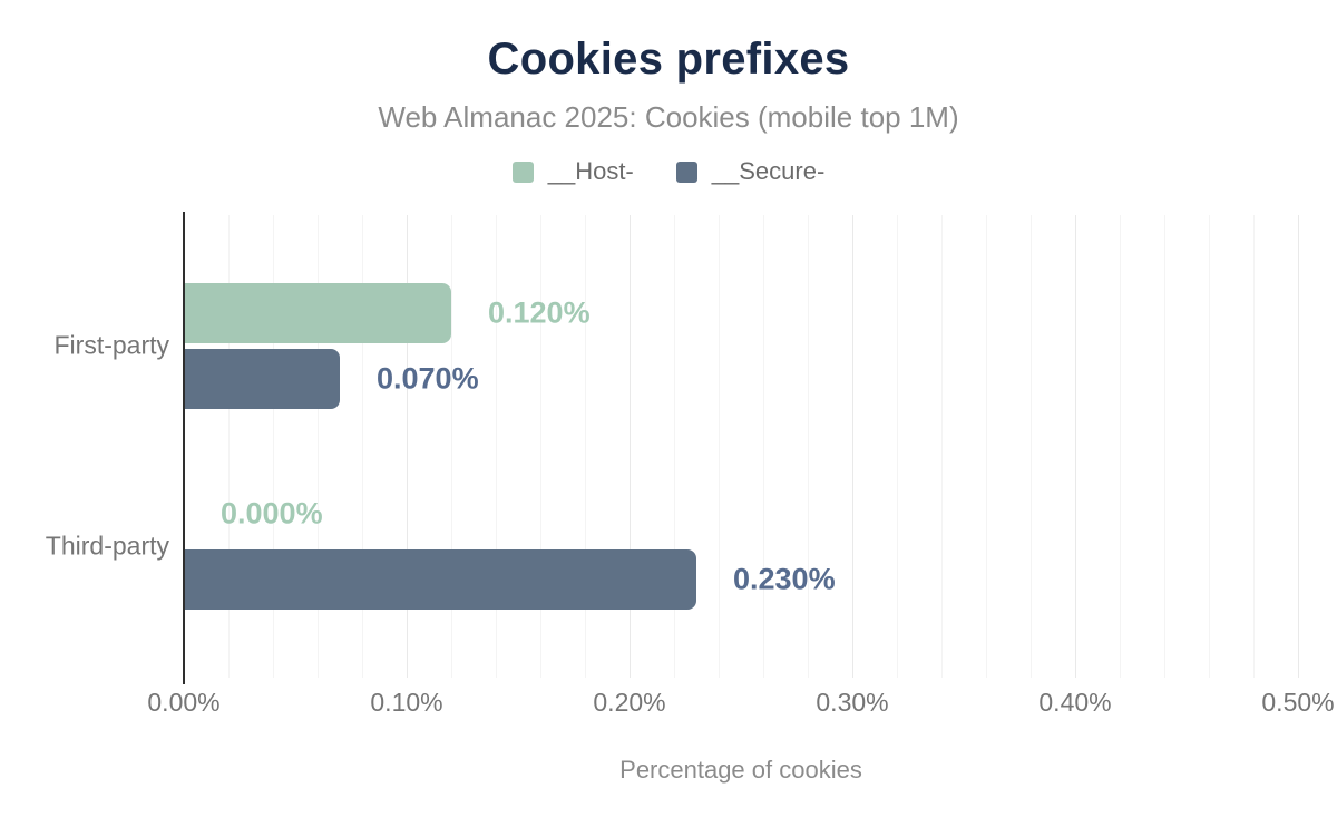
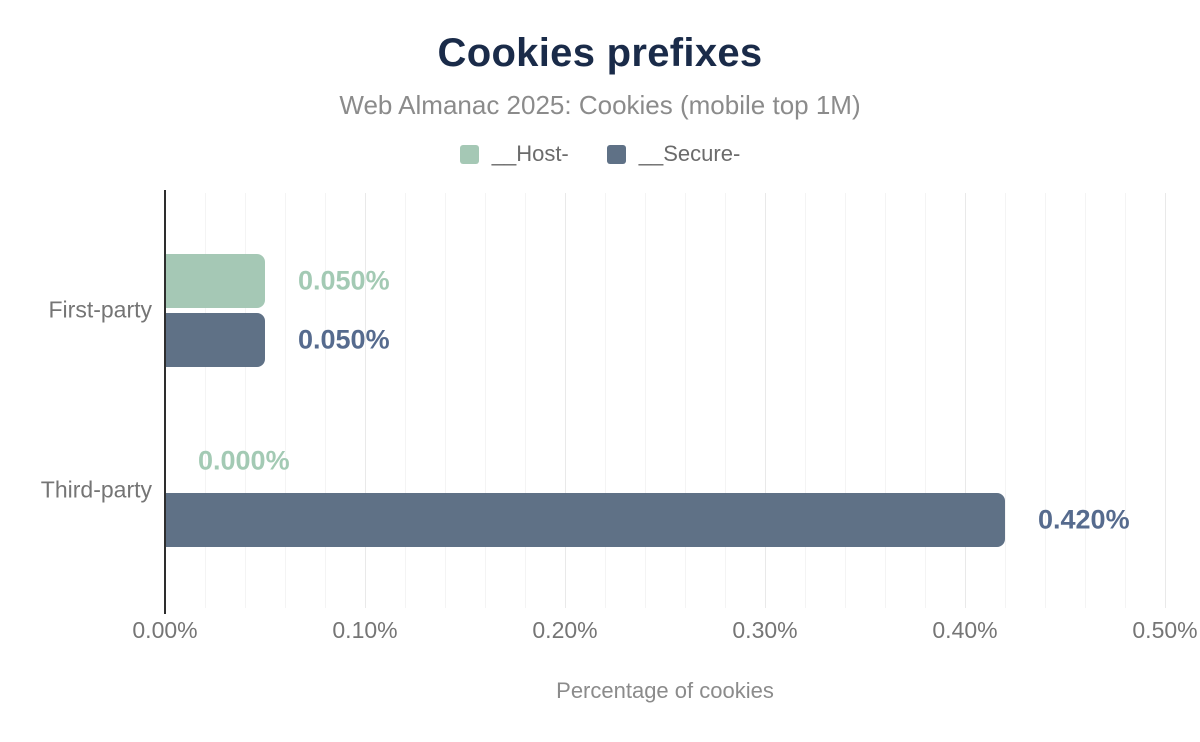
__Host-/First-party: 0.120% -> 0.050%
__Secure-/First-party: 0.070% -> 0.050%
__Secure-/Third-party: 0.230% -> 0.420%
